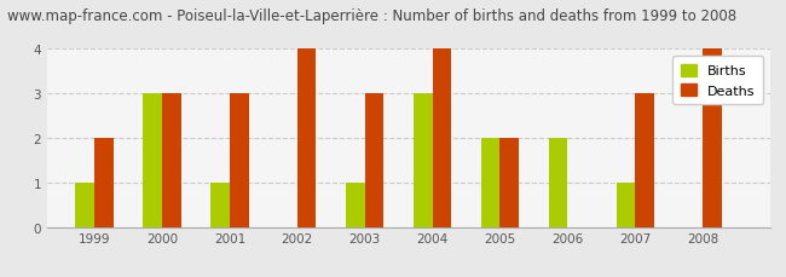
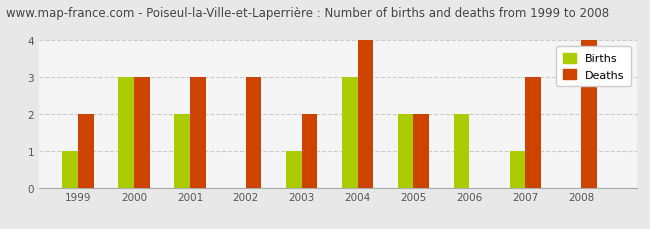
Births/2001: 1 -> 2
Deaths/2002: 4 -> 3
Deaths/2003: 3 -> 2
